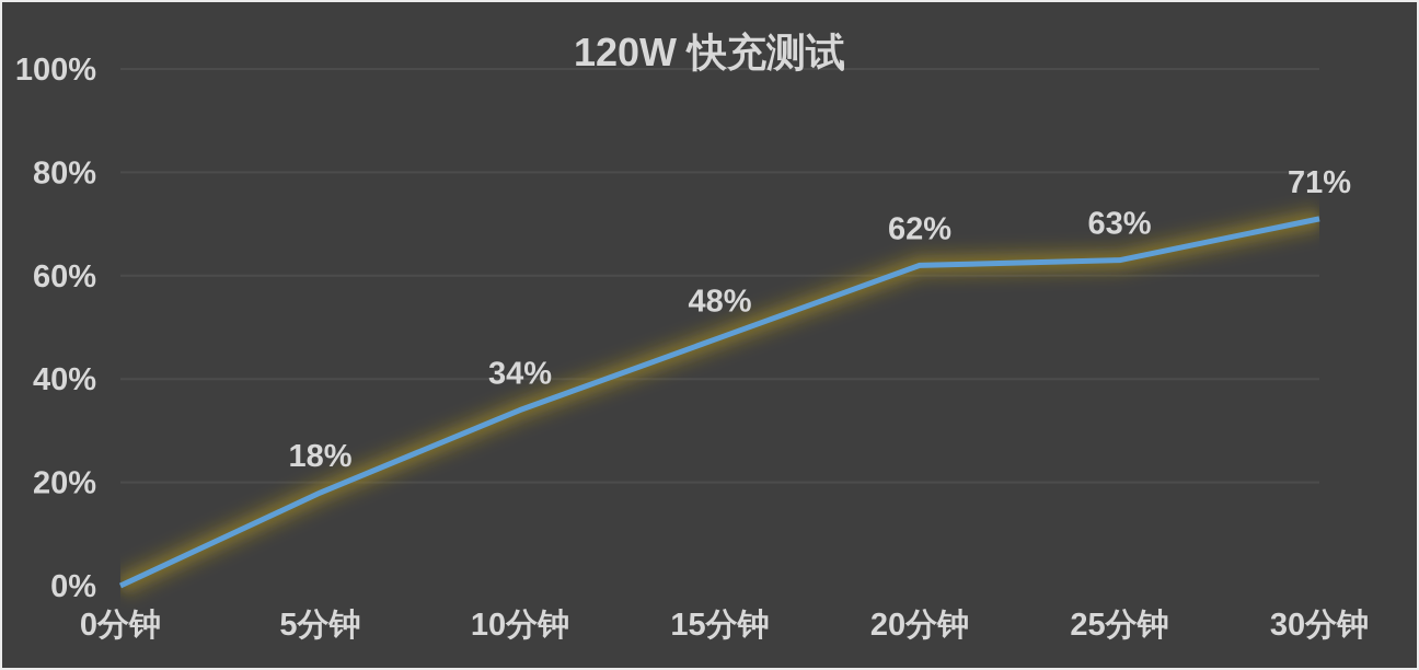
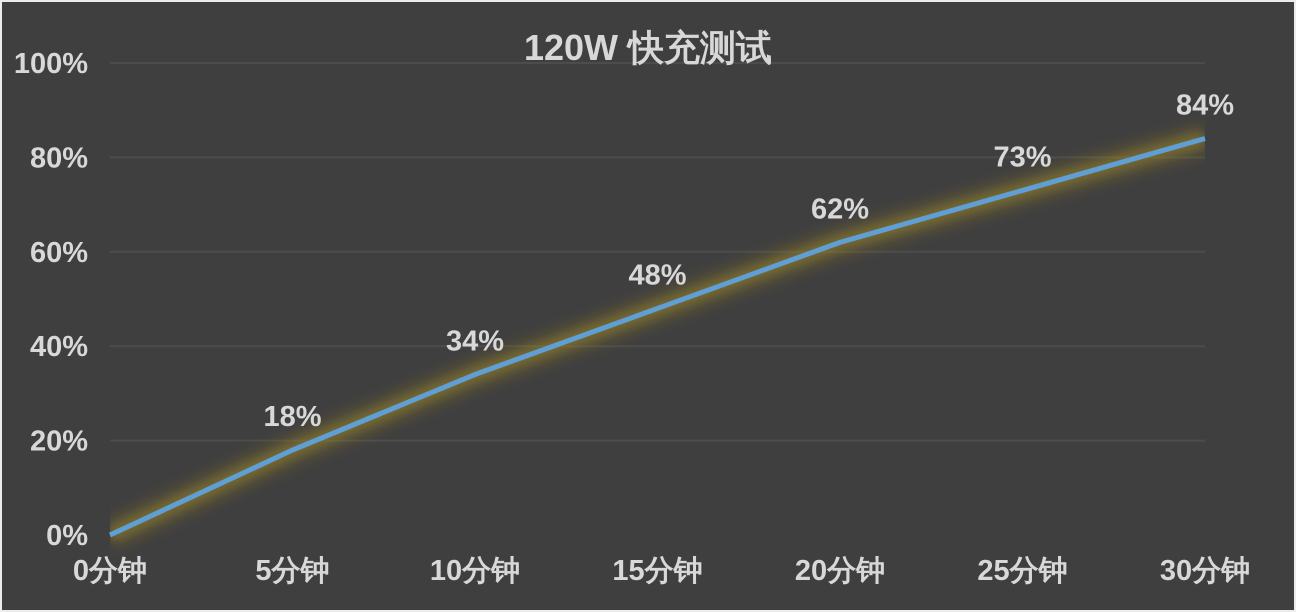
25分钟: 63% -> 73%
30分钟: 71% -> 84%
